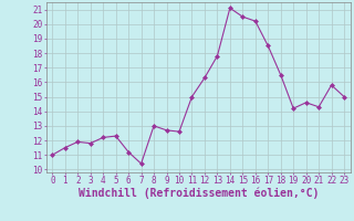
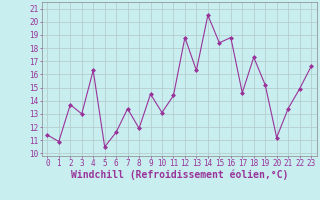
0: 11.0 -> 11.4
1: 11.5 -> 10.9
2: 11.9 -> 13.7
3: 11.8 -> 13.0
4: 12.2 -> 16.3
5: 12.3 -> 10.5
6: 11.2 -> 11.6
7: 10.4 -> 13.4
8: 13.0 -> 11.9
9: 12.7 -> 14.5
10: 12.6 -> 13.1
11: 15.0 -> 14.4
12: 16.3 -> 18.8
13: 17.8 -> 16.3
14: 21.1 -> 20.5
15: 20.5 -> 18.4
16: 20.2 -> 18.8
17: 18.5 -> 14.6
18: 16.5 -> 17.3
19: 14.2 -> 15.2
20: 14.6 -> 11.2
21: 14.3 -> 13.4
22: 15.8 -> 14.9
23: 15.0 -> 16.6
